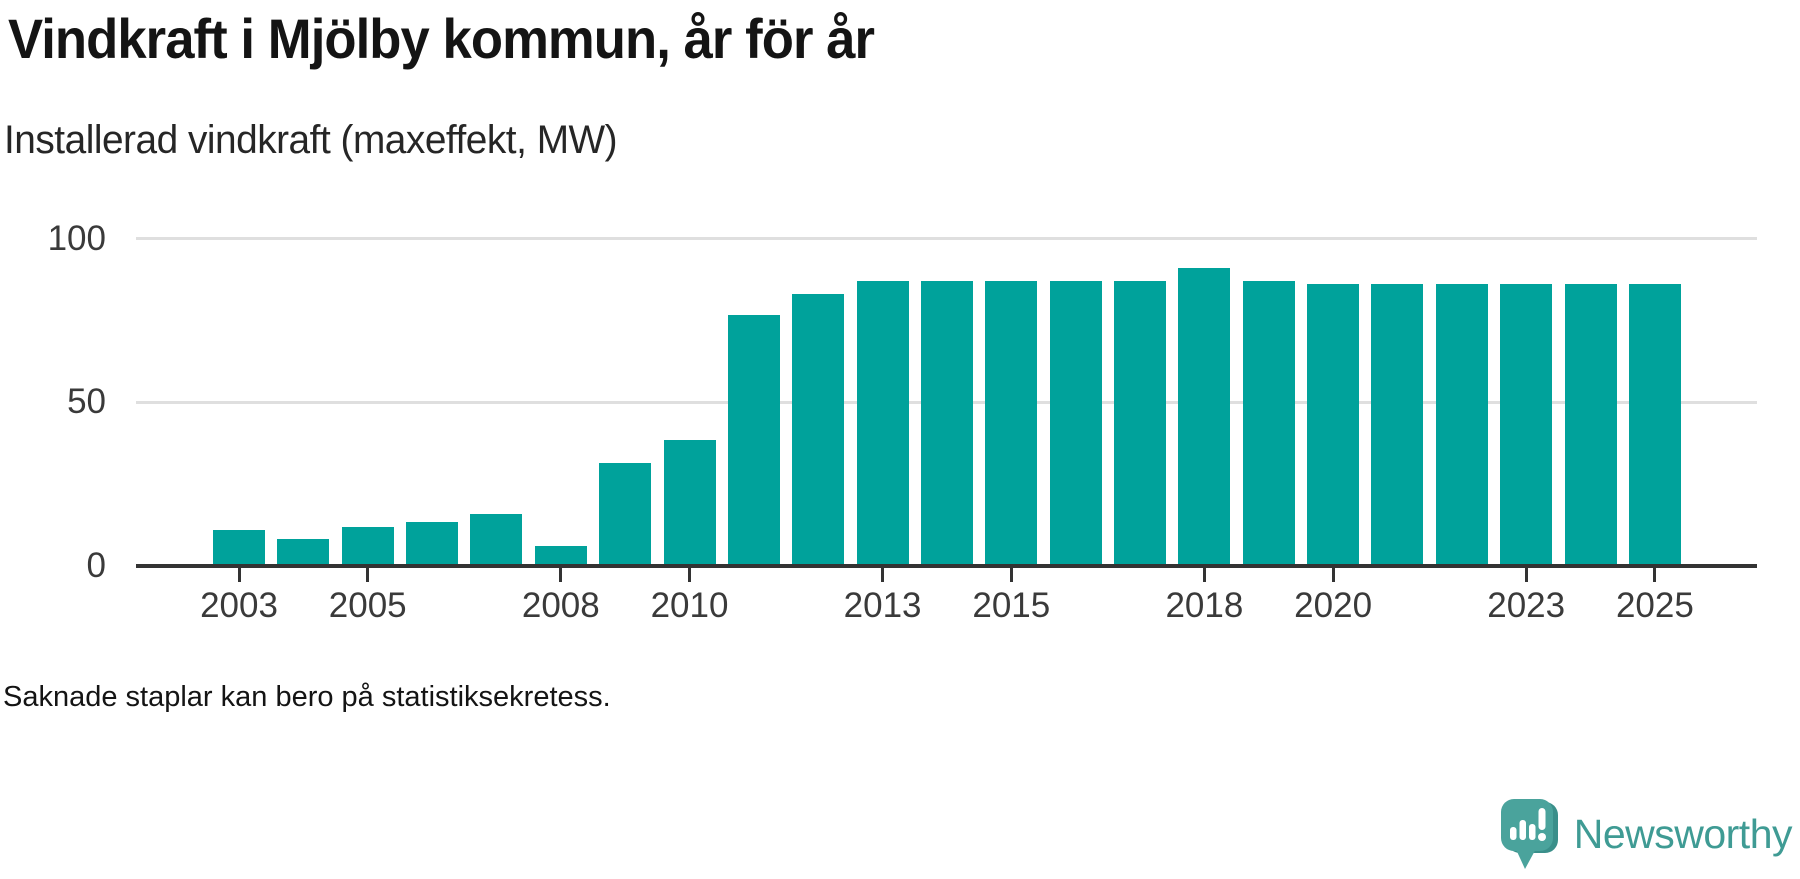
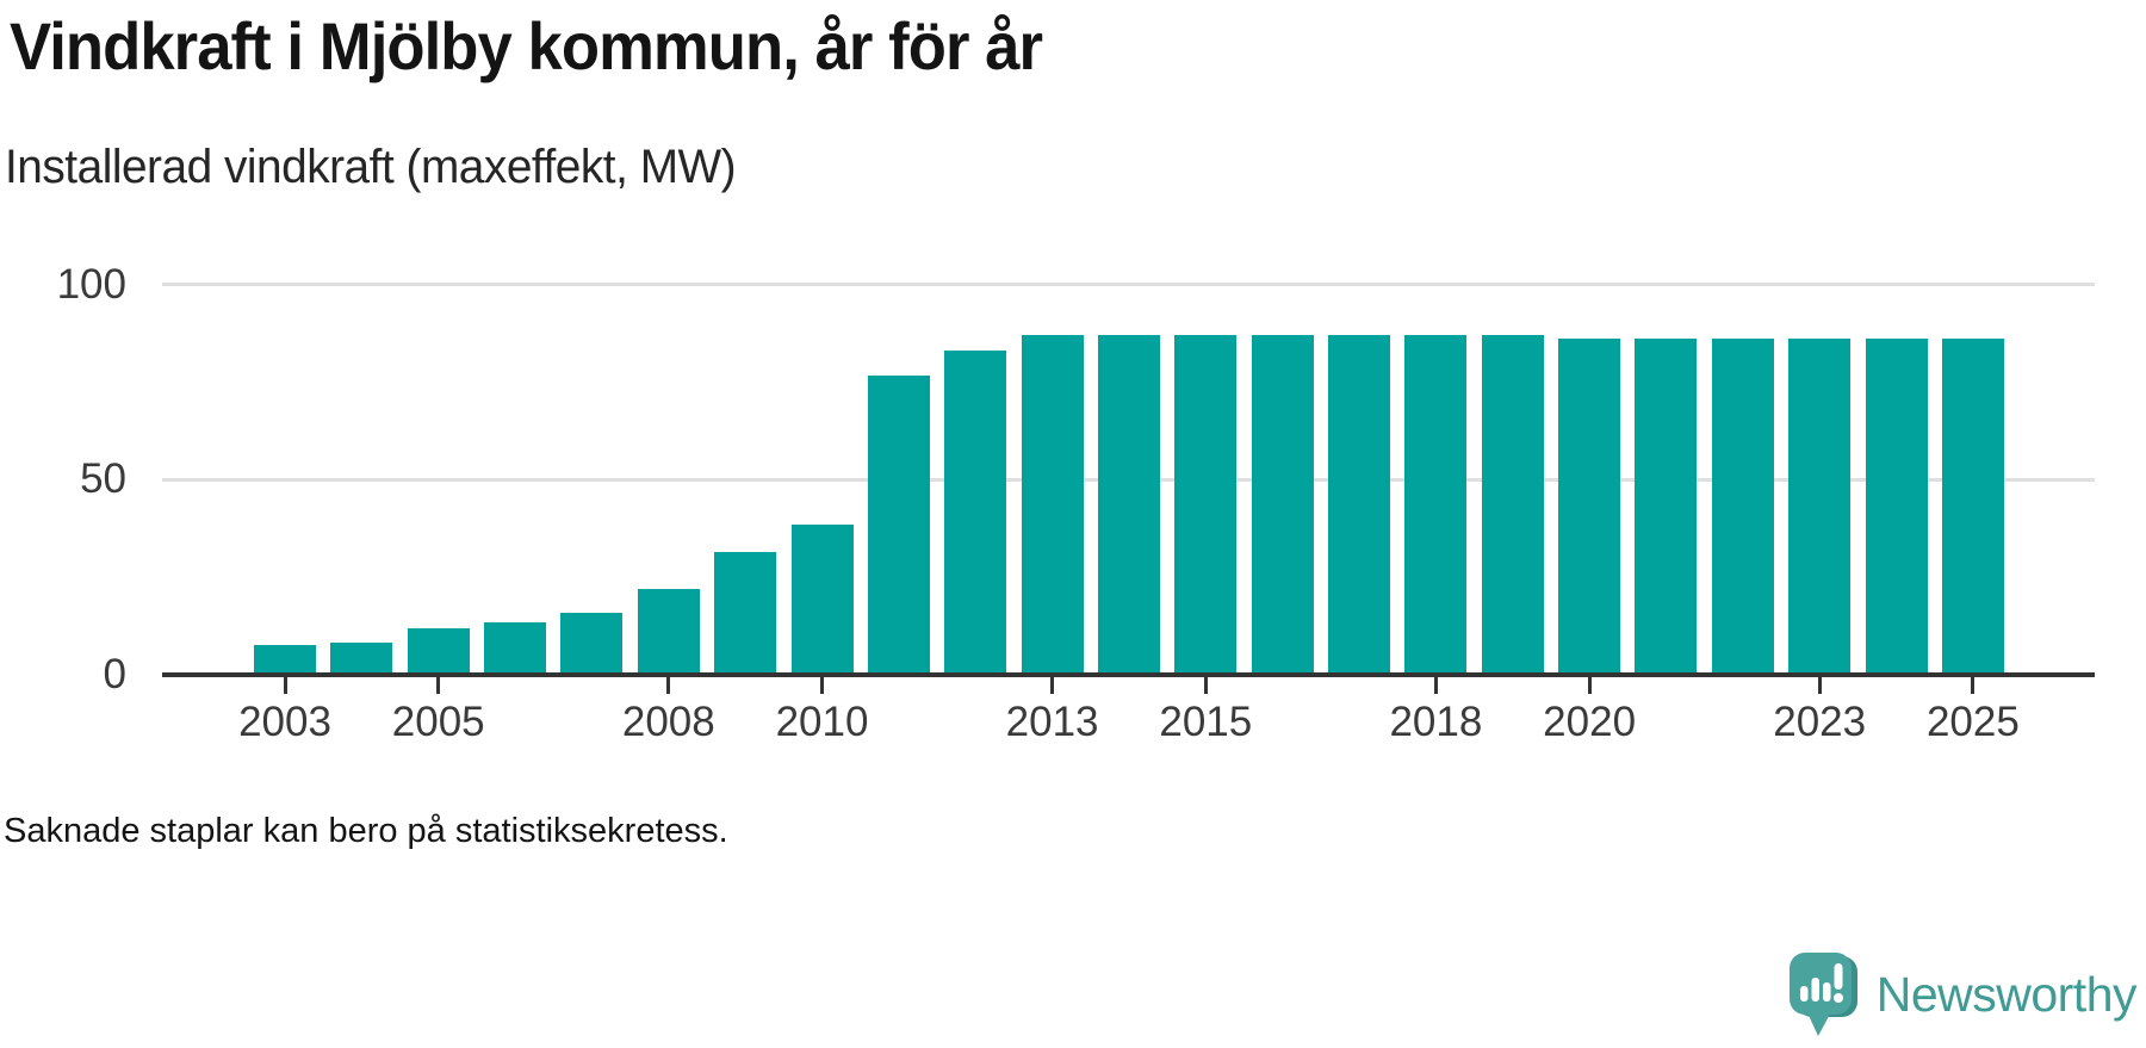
2003: 11 -> 8
2008: 6 -> 22
2018: 91 -> 87
